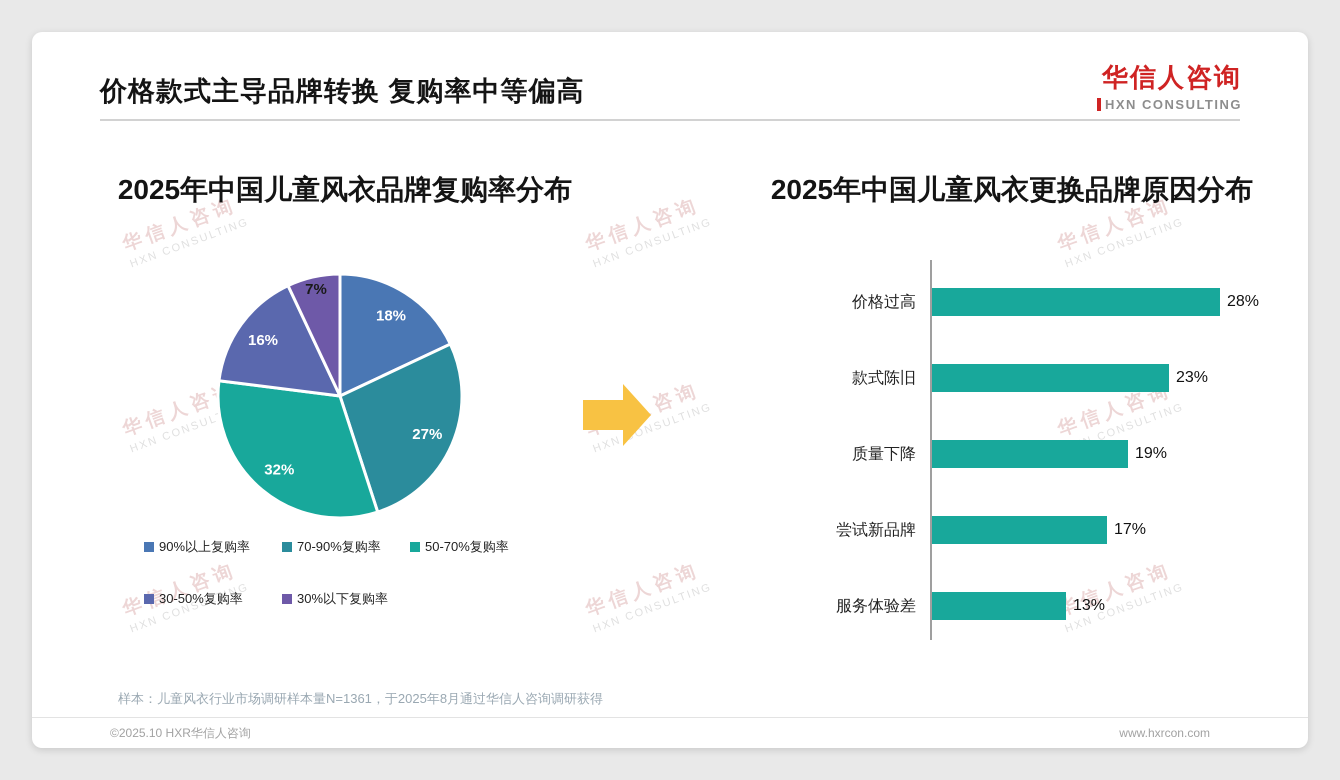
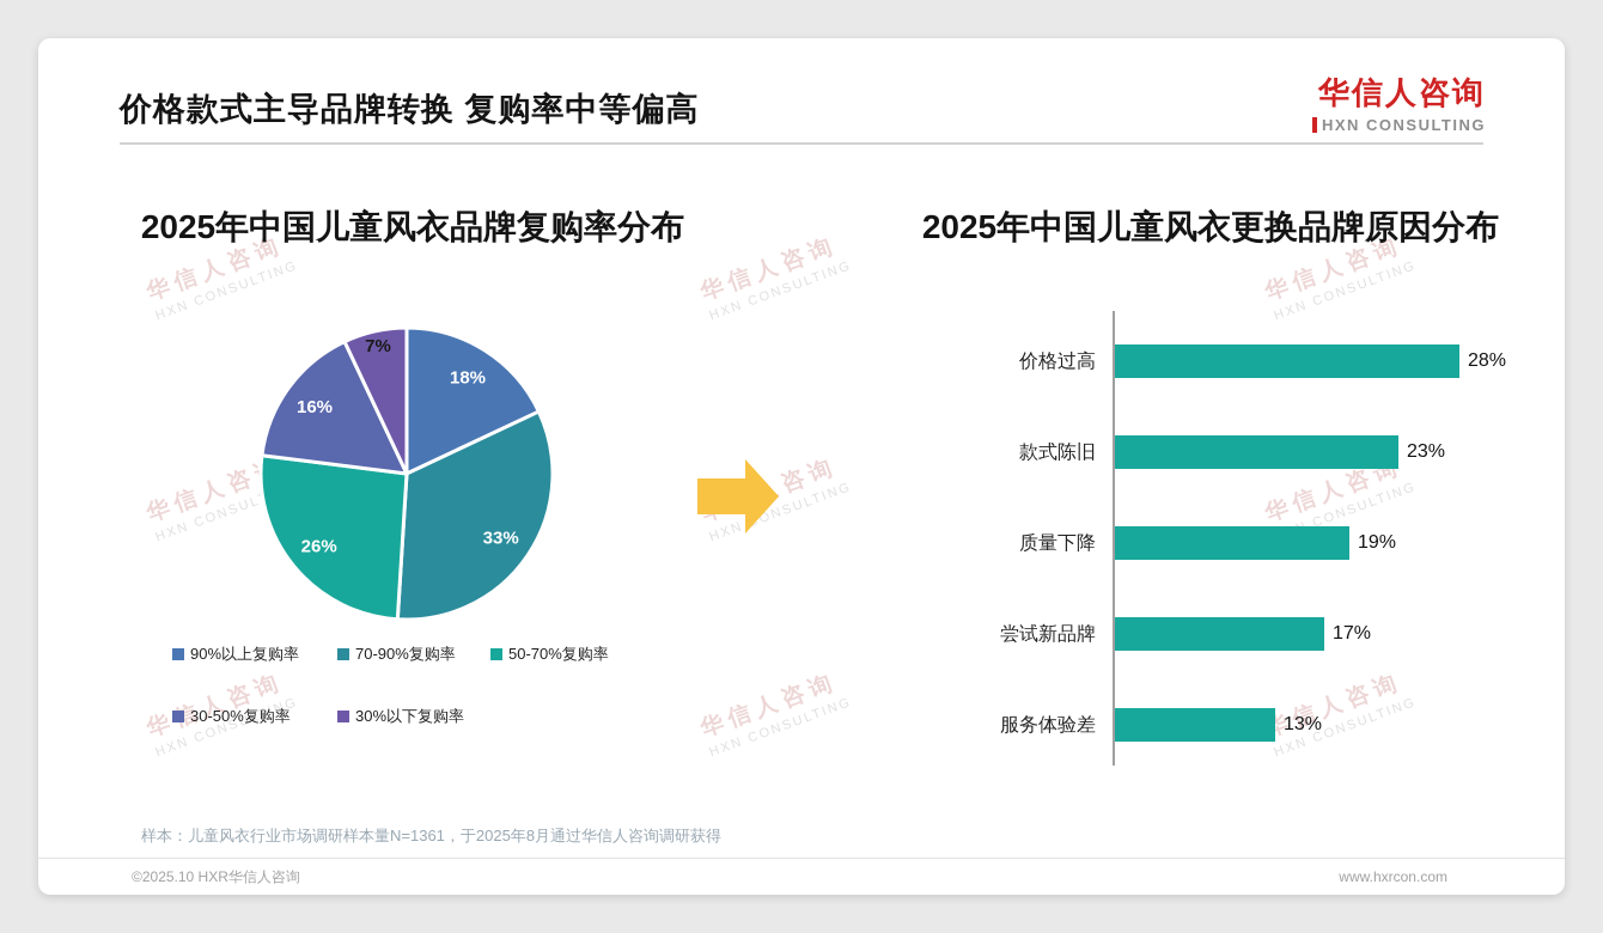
2025年中国儿童风衣品牌复购率分布/70-90%复购率: 27% -> 33%
2025年中国儿童风衣品牌复购率分布/50-70%复购率: 32% -> 26%
